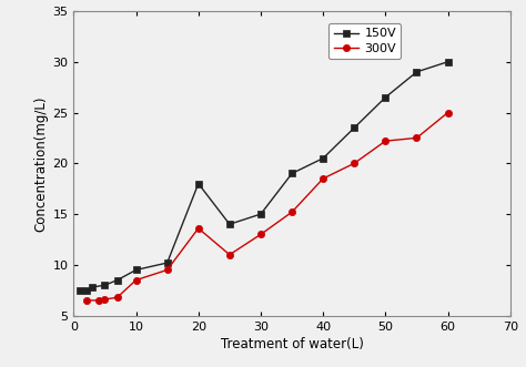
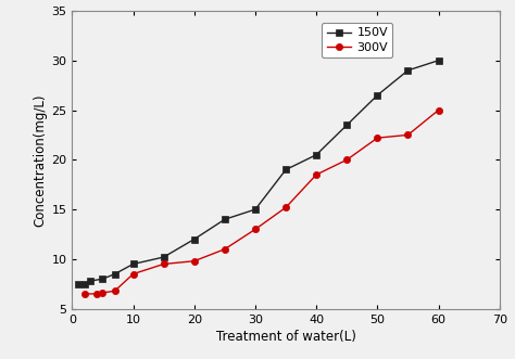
150V/20: 18.0 -> 12.0
300V/20: 13.6 -> 9.8
